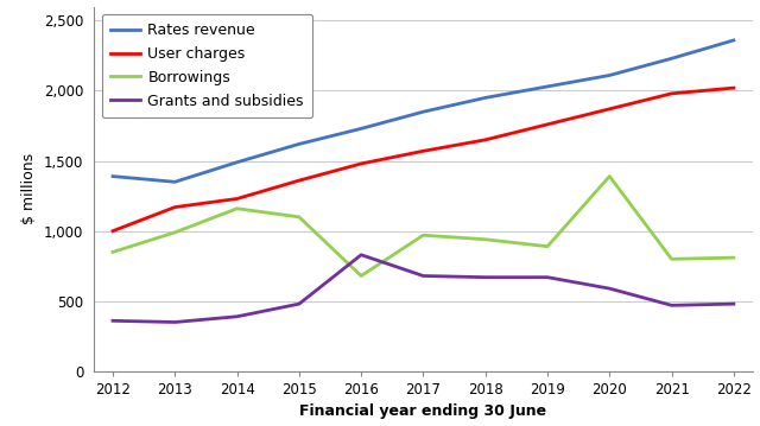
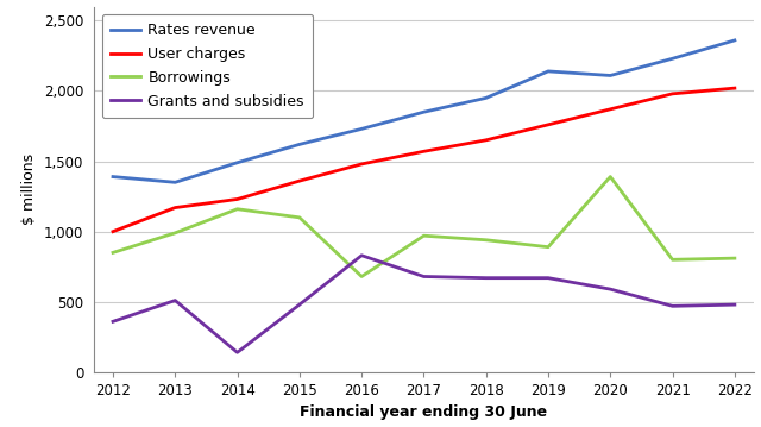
Grants and subsidies/2013: 350 -> 510
Grants and subsidies/2014: 390 -> 140
Rates revenue/2019: 2,030 -> 2,140
